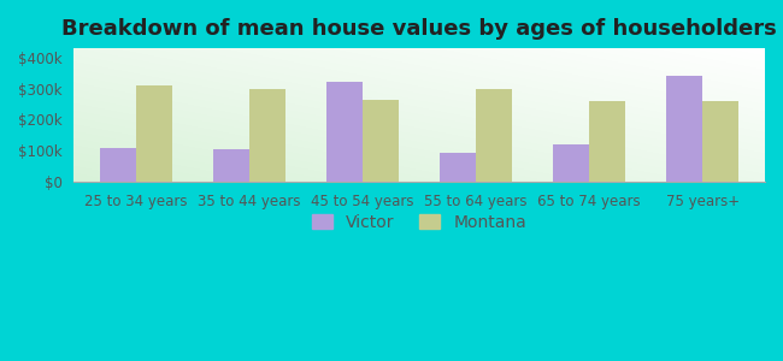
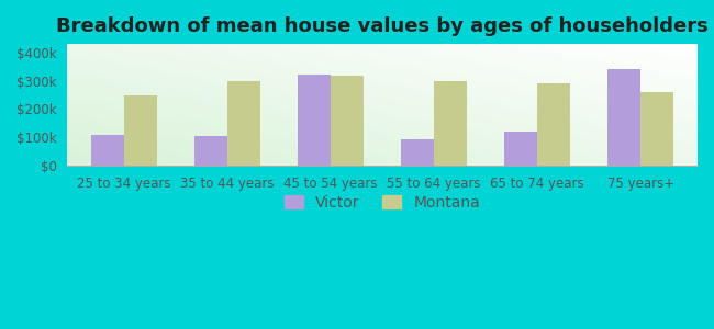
Montana/25 to 34 years: $310k -> $250k
Montana/45 to 54 years: $265k -> $318k
Montana/65 to 74 years: $260k -> $290k
